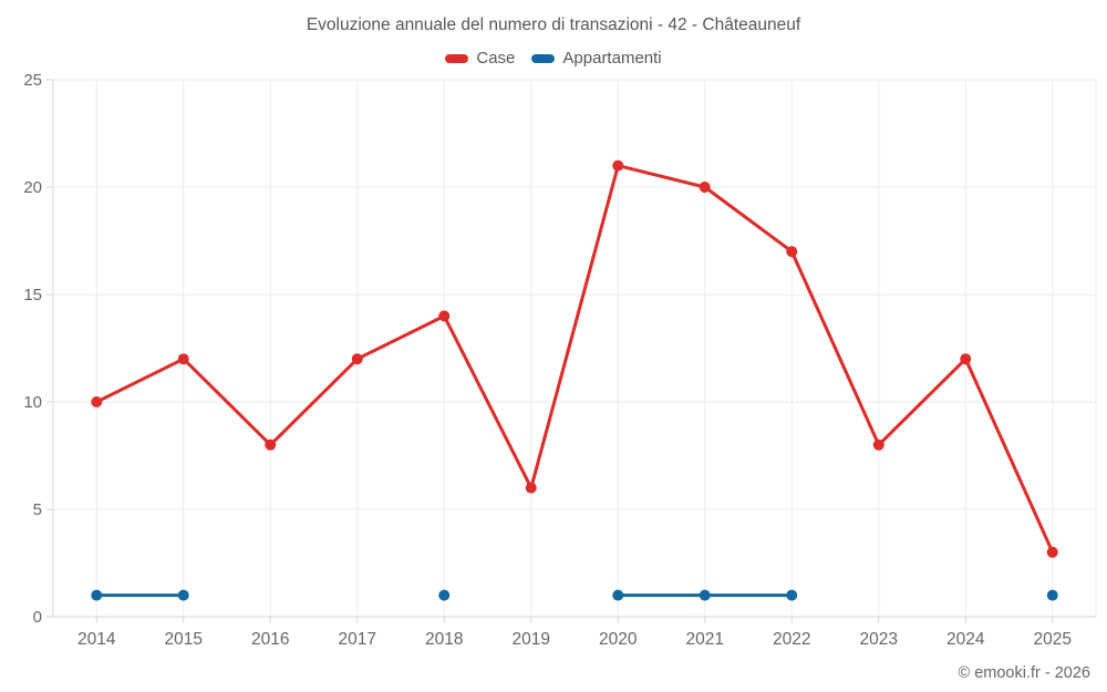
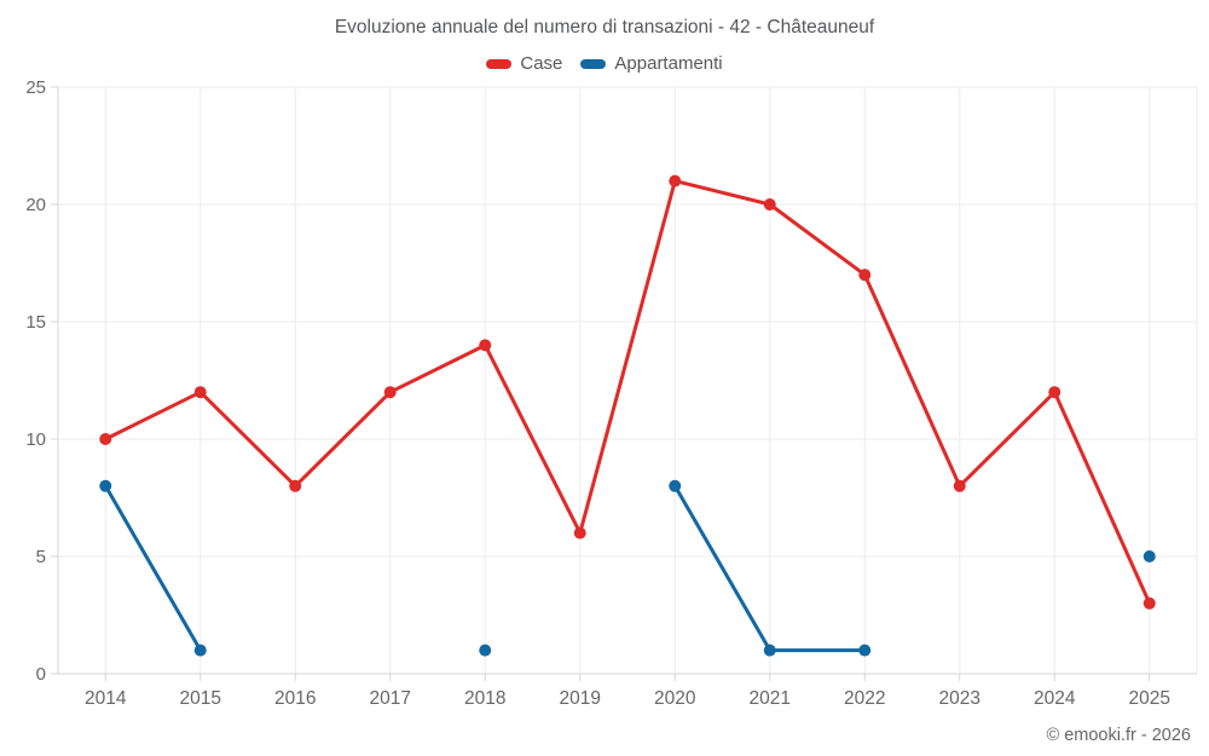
Appartamenti/2014: 1 -> 8
Appartamenti/2020: 1 -> 8
Appartamenti/2025: 1 -> 5
